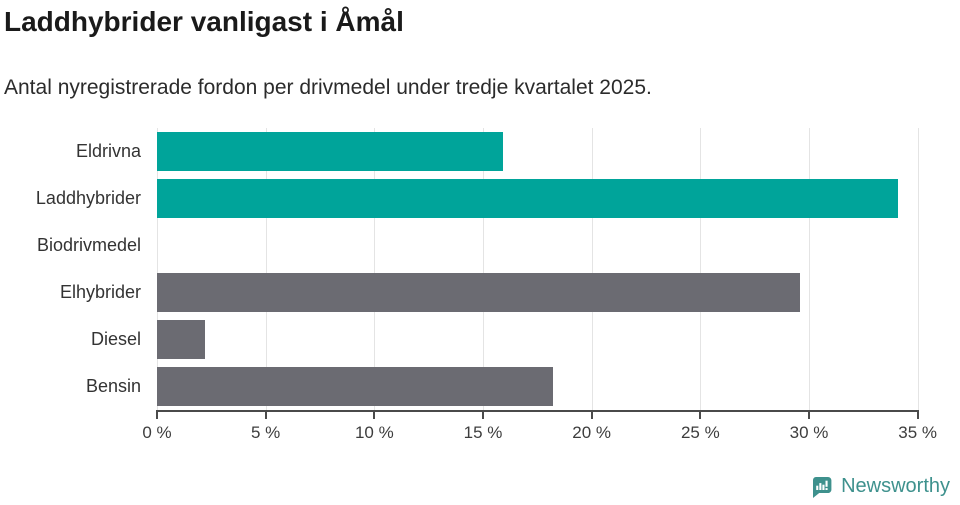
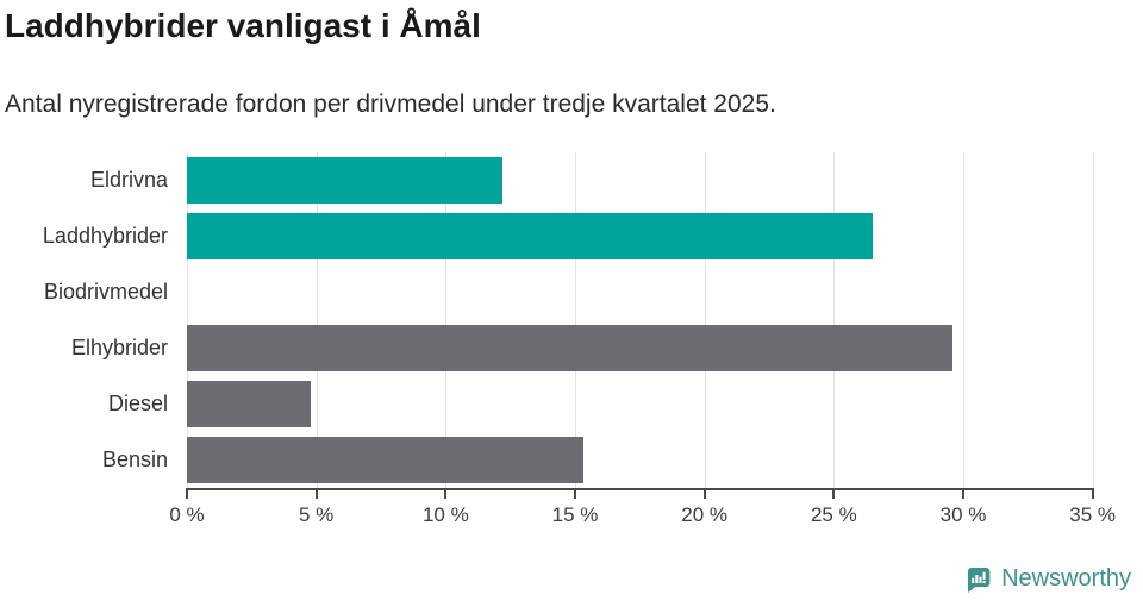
Eldrivna: 15.9% -> 12.2%
Laddhybrider: 34.1% -> 26.5%
Diesel: 2.2% -> 4.8%
Bensin: 18.2% -> 15.3%
